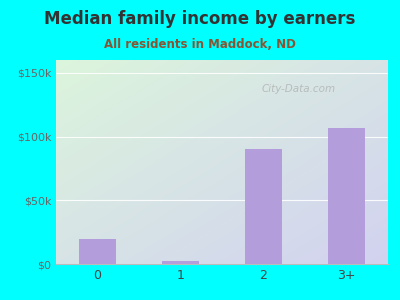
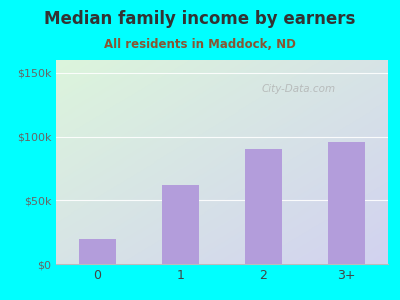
1: $2k -> $62k
3+: $107k -> $96k
